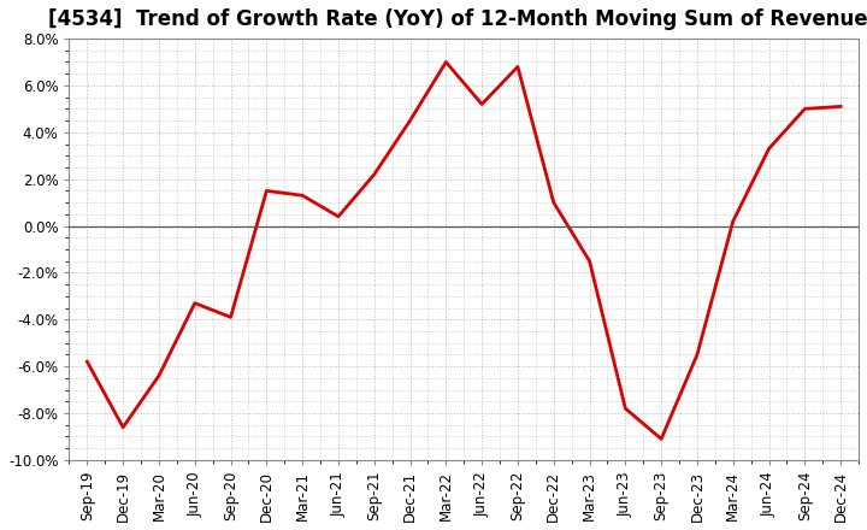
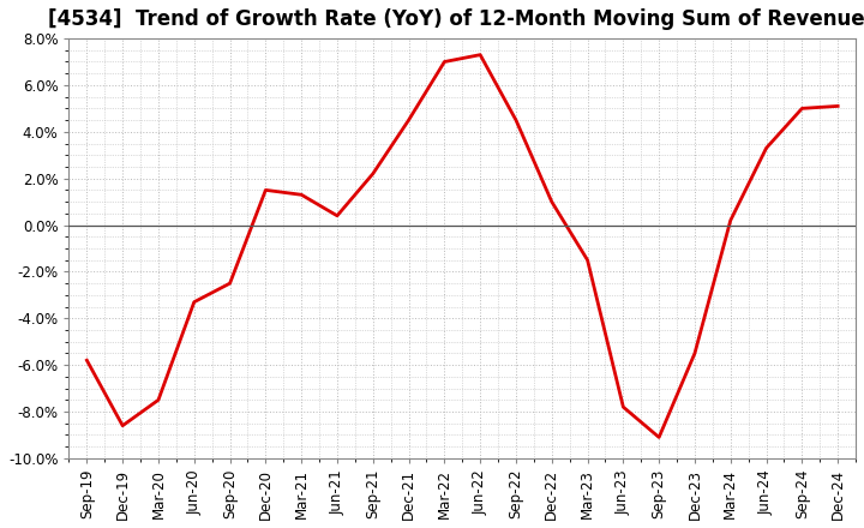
Mar-20: -6.4% -> -7.5%
Sep-20: -3.9% -> -2.5%
Jun-22: 5.2% -> 7.3%
Sep-22: 6.8% -> 4.5%
